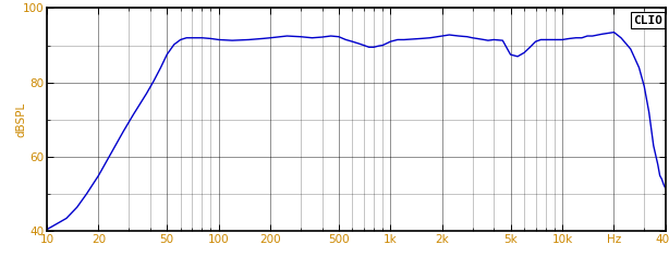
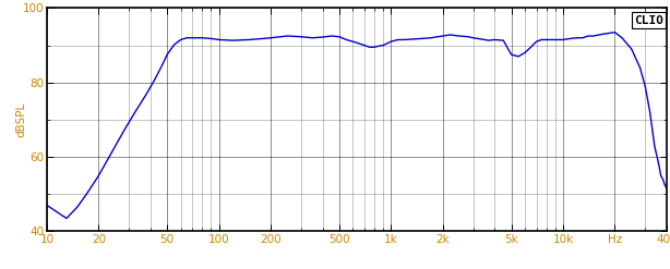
10: 40.5 -> 47.0
